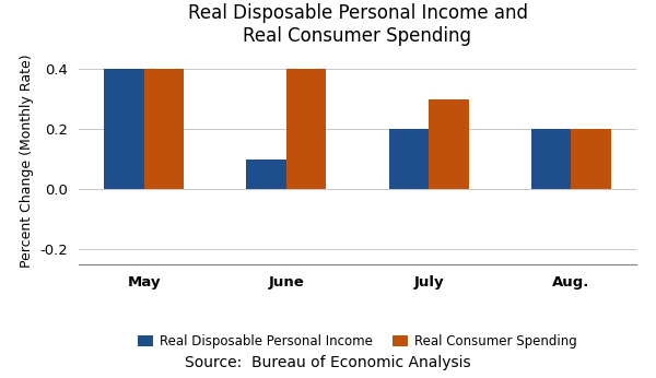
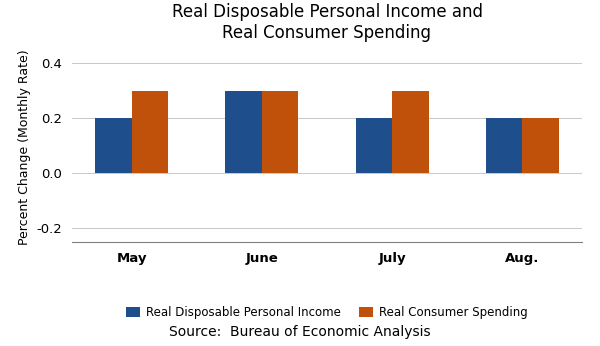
Real Disposable Personal Income/May: 0.4 -> 0.2
Real Consumer Spending/May: 0.4 -> 0.3
Real Disposable Personal Income/June: 0.1 -> 0.3
Real Consumer Spending/June: 0.4 -> 0.3
